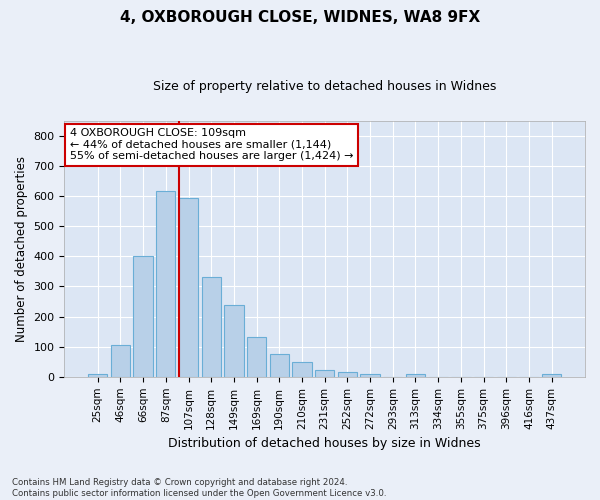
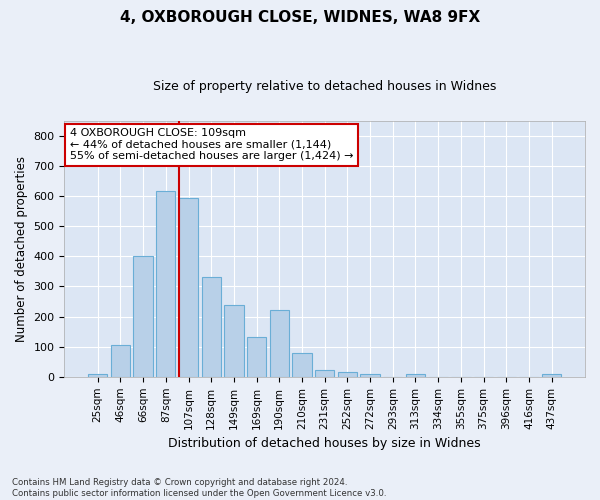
190sqm: 76 -> 220
210sqm: 50 -> 80
